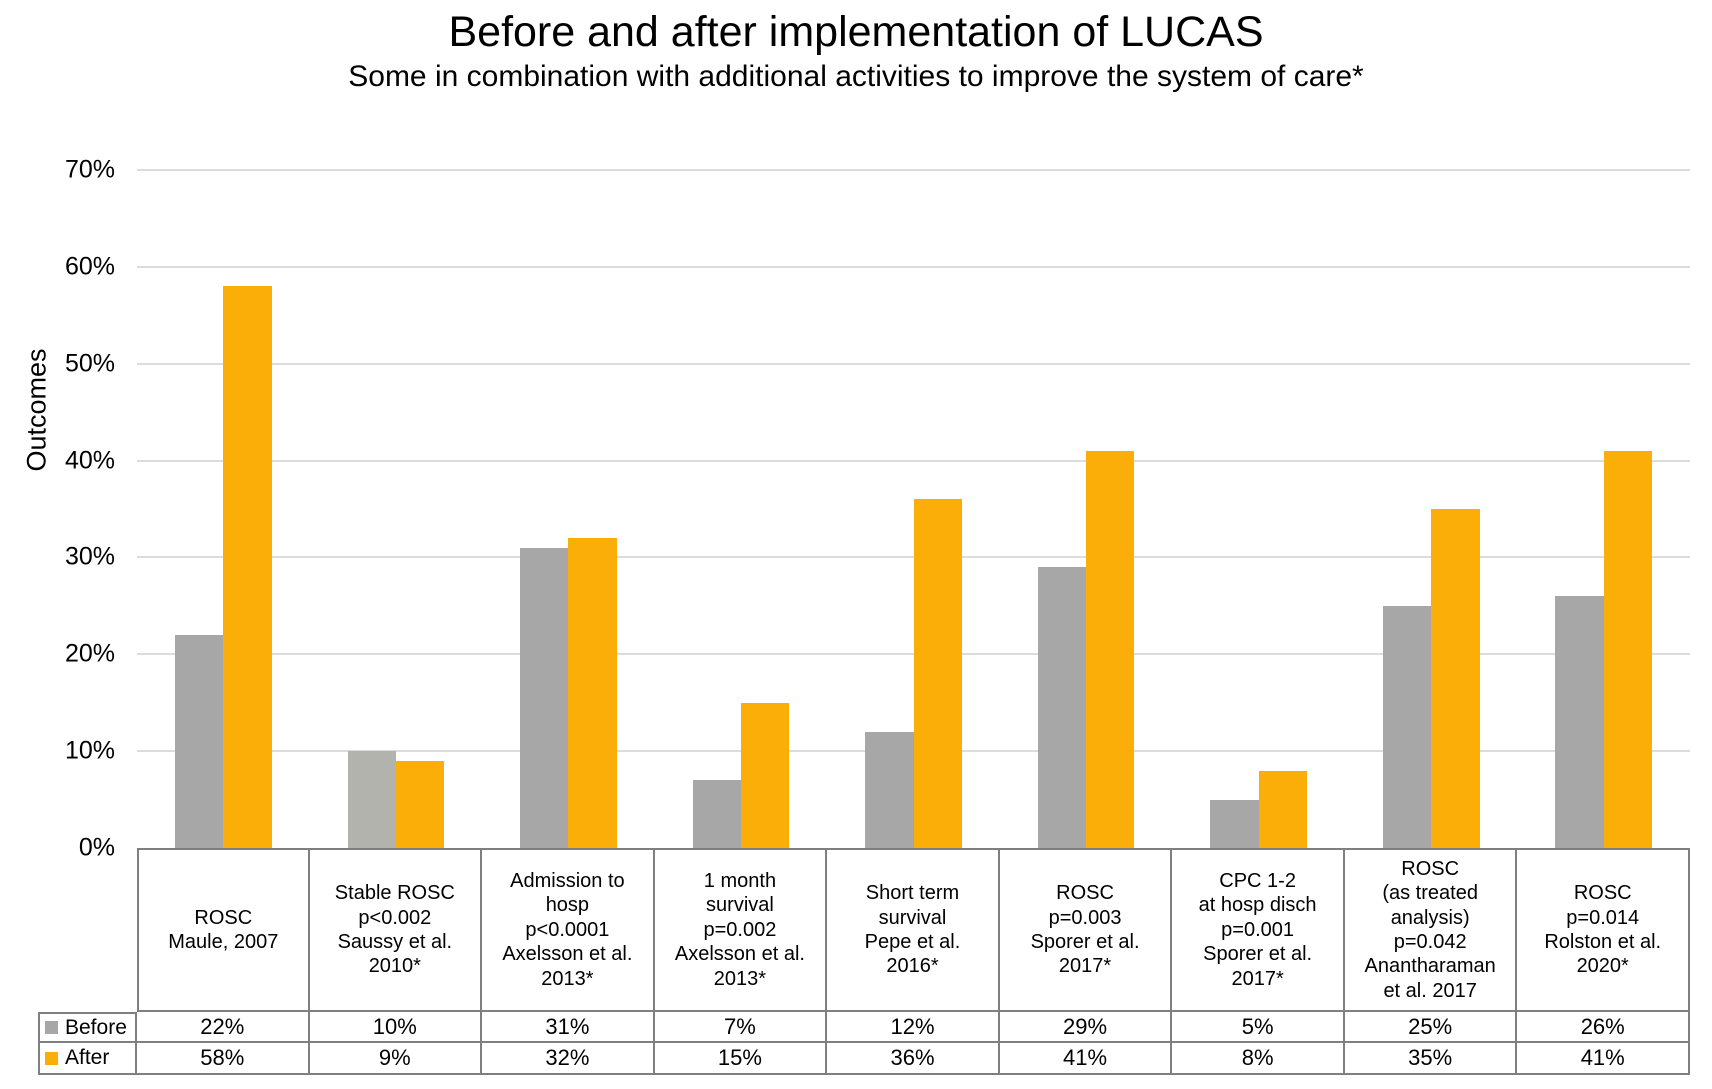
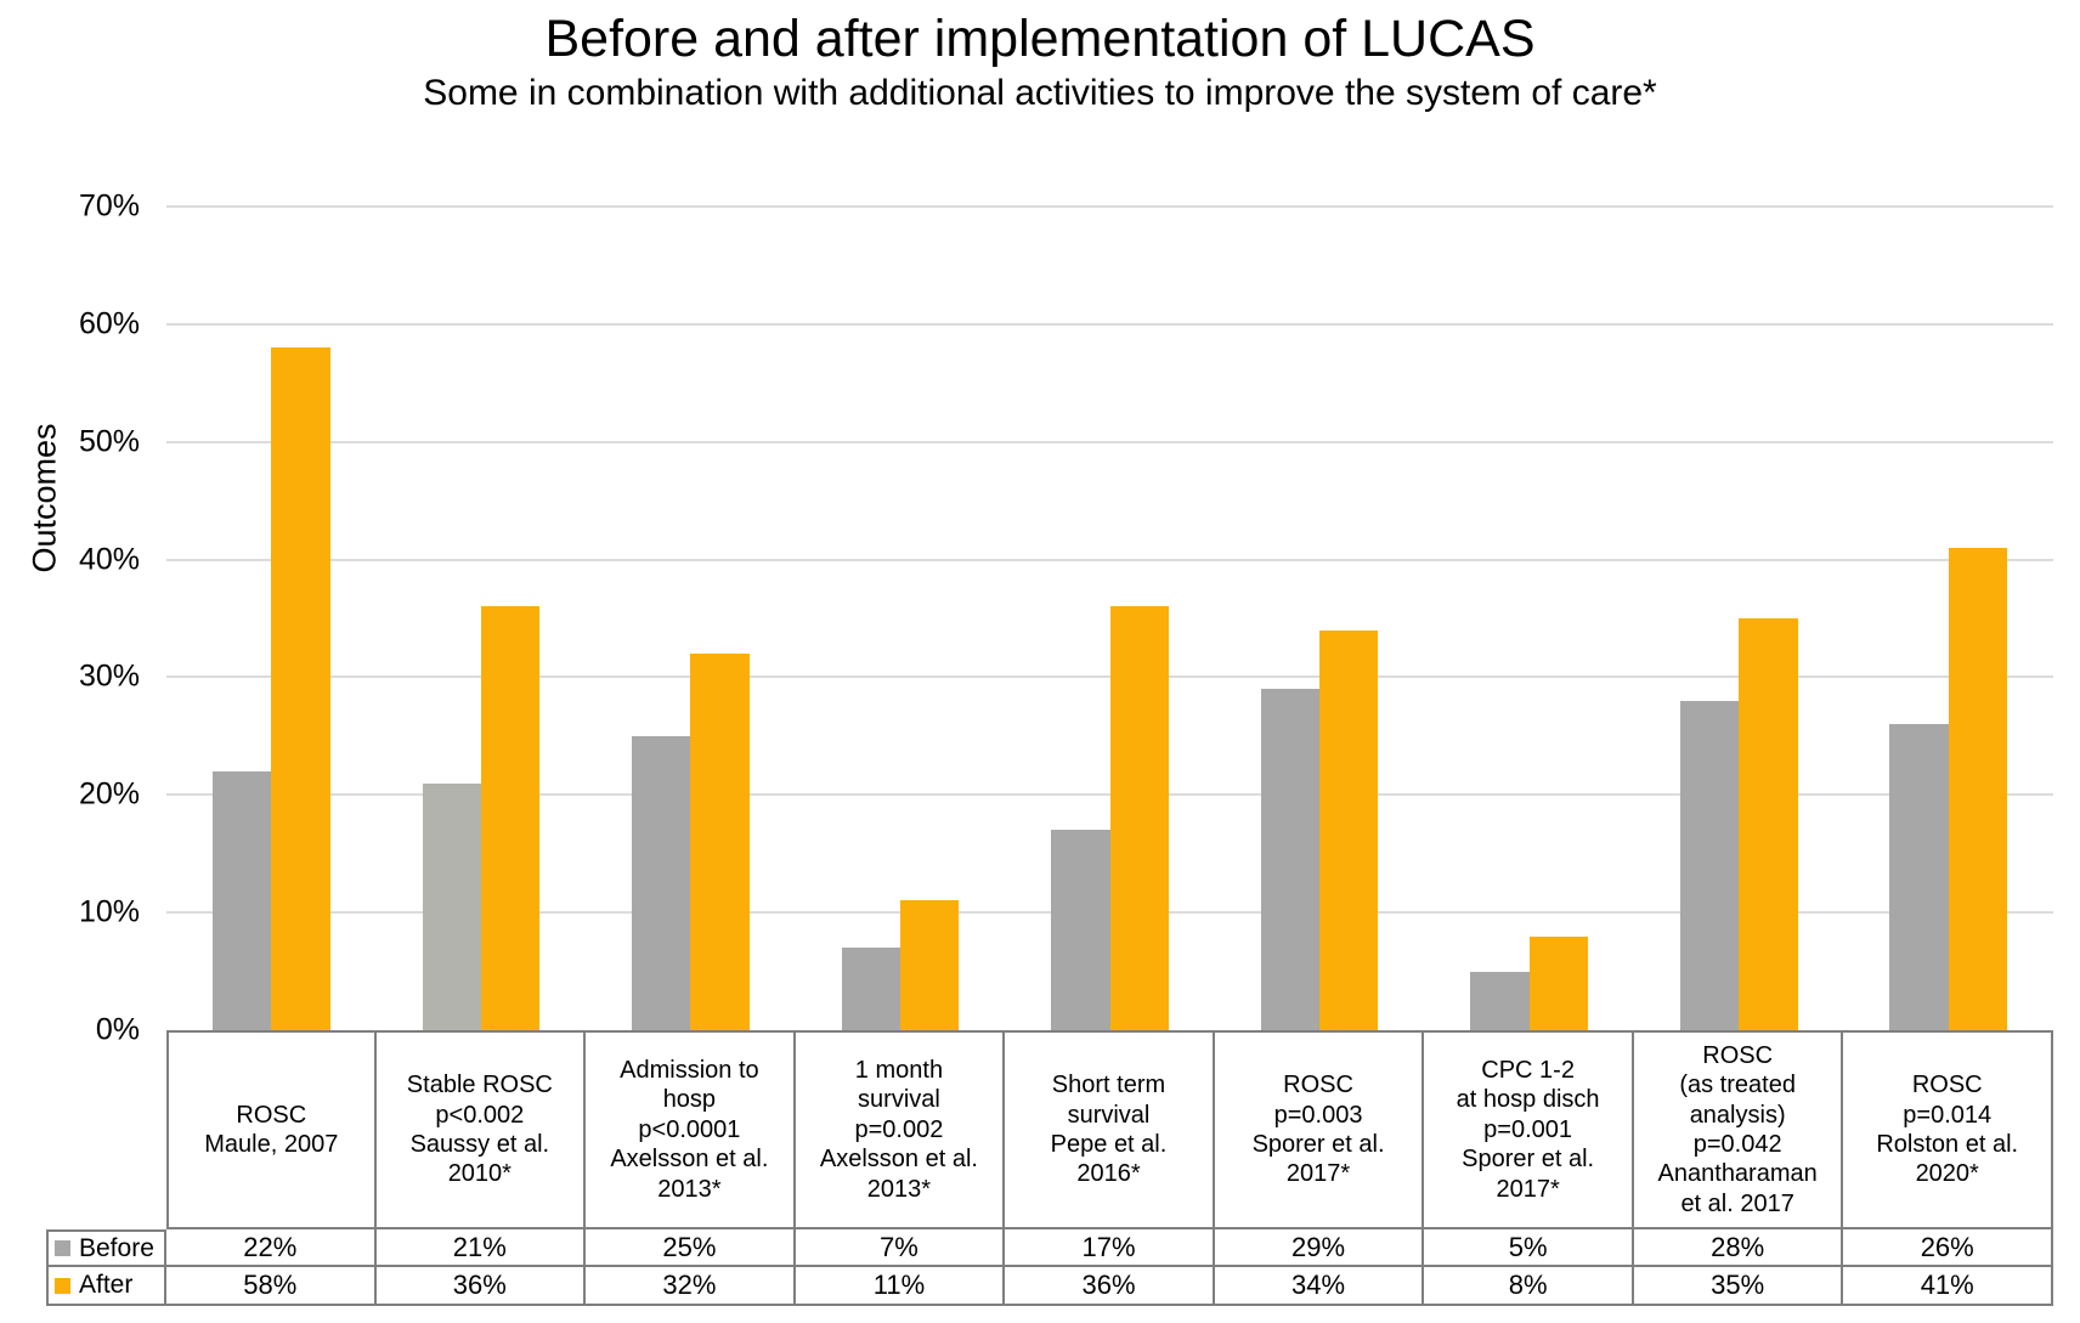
Before/Stable ROSC p<0.002 Saussy et al. 2010*: 10% -> 21%
After/Stable ROSC p<0.002 Saussy et al. 2010*: 9% -> 36%
Before/Admission to hosp p<0.0001 Axelsson et al. 2013*: 31% -> 25%
After/1 month survival p=0.002 Axelsson et al. 2013*: 15% -> 11%
Before/Short term survival Pepe et al. 2016*: 12% -> 17%
After/ROSC p=0.003 Sporer et al. 2017*: 41% -> 34%
Before/ROSC (as treated analysis) p=0.042 Anantharaman et al. 2017: 25% -> 28%
